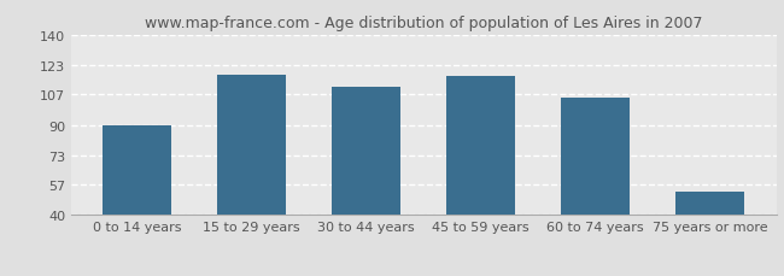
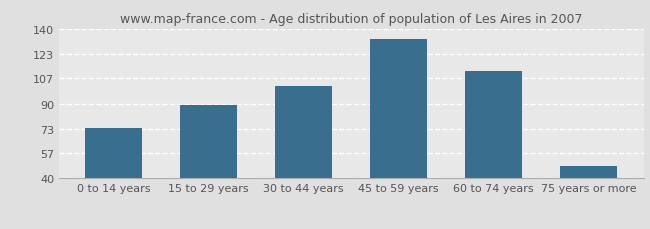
0 to 14 years: 90 -> 74
15 to 29 years: 118 -> 89
30 to 44 years: 111 -> 102
45 to 59 years: 117 -> 133
60 to 74 years: 105 -> 112
75 years or more: 53 -> 48
